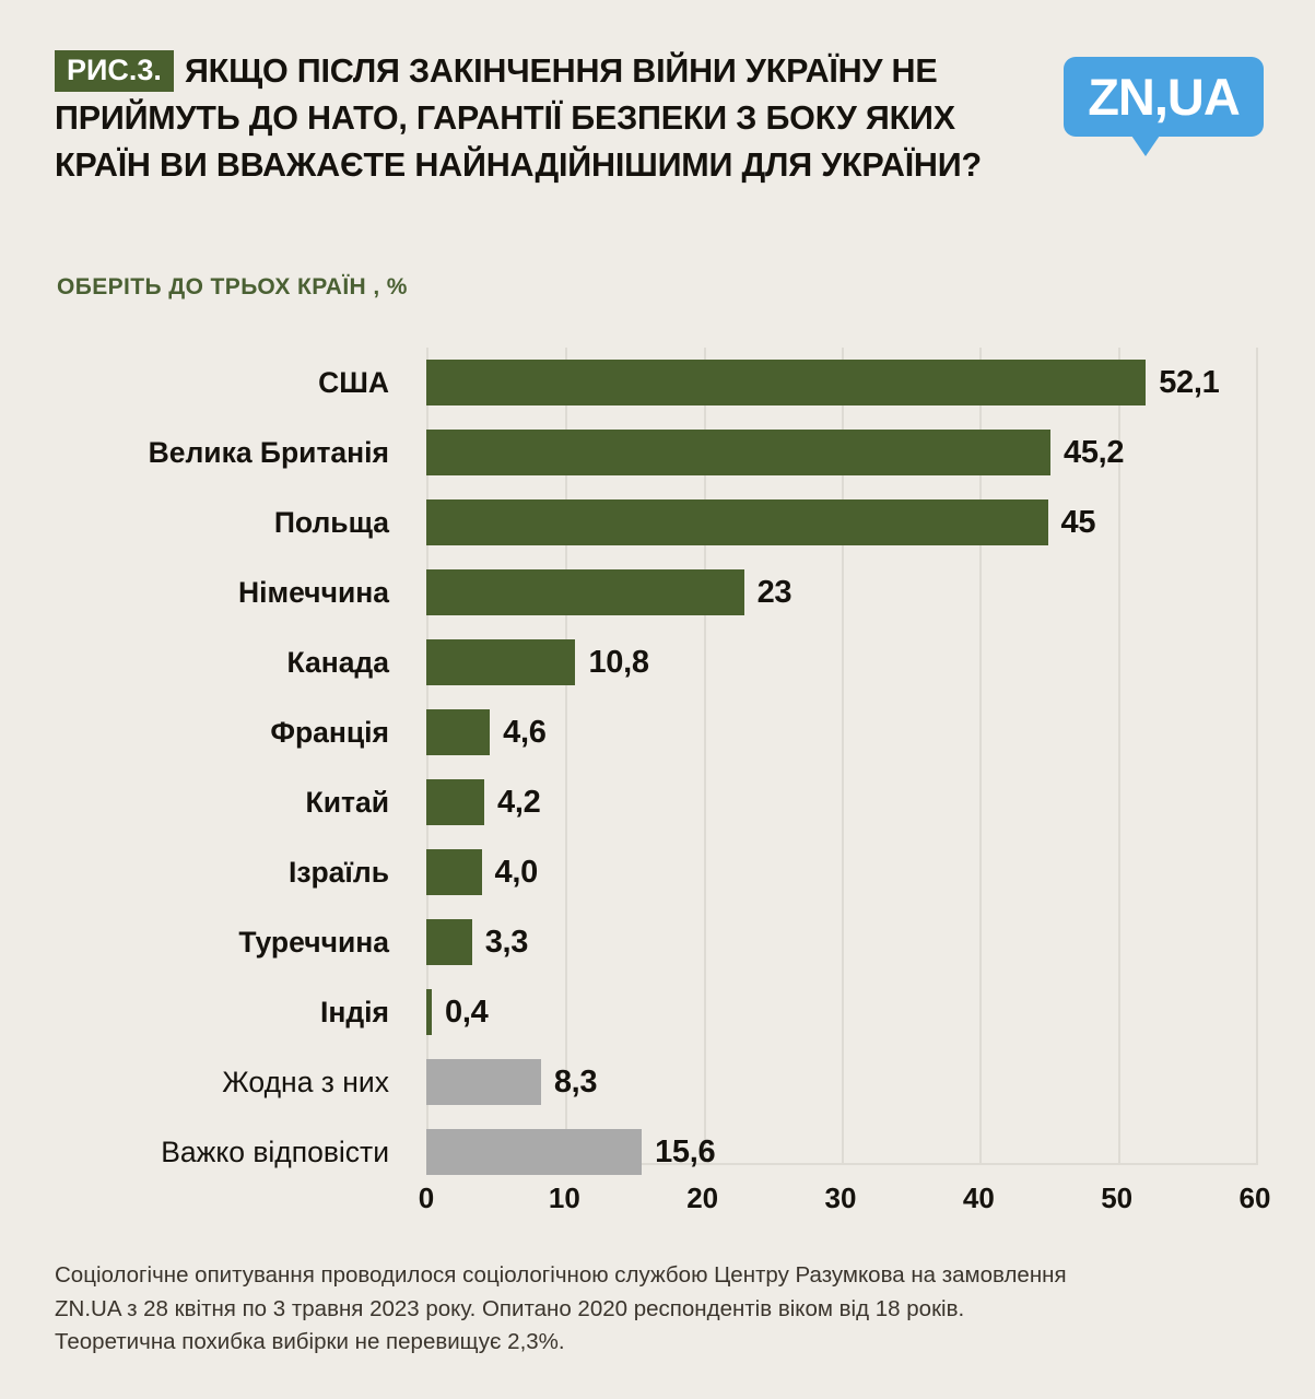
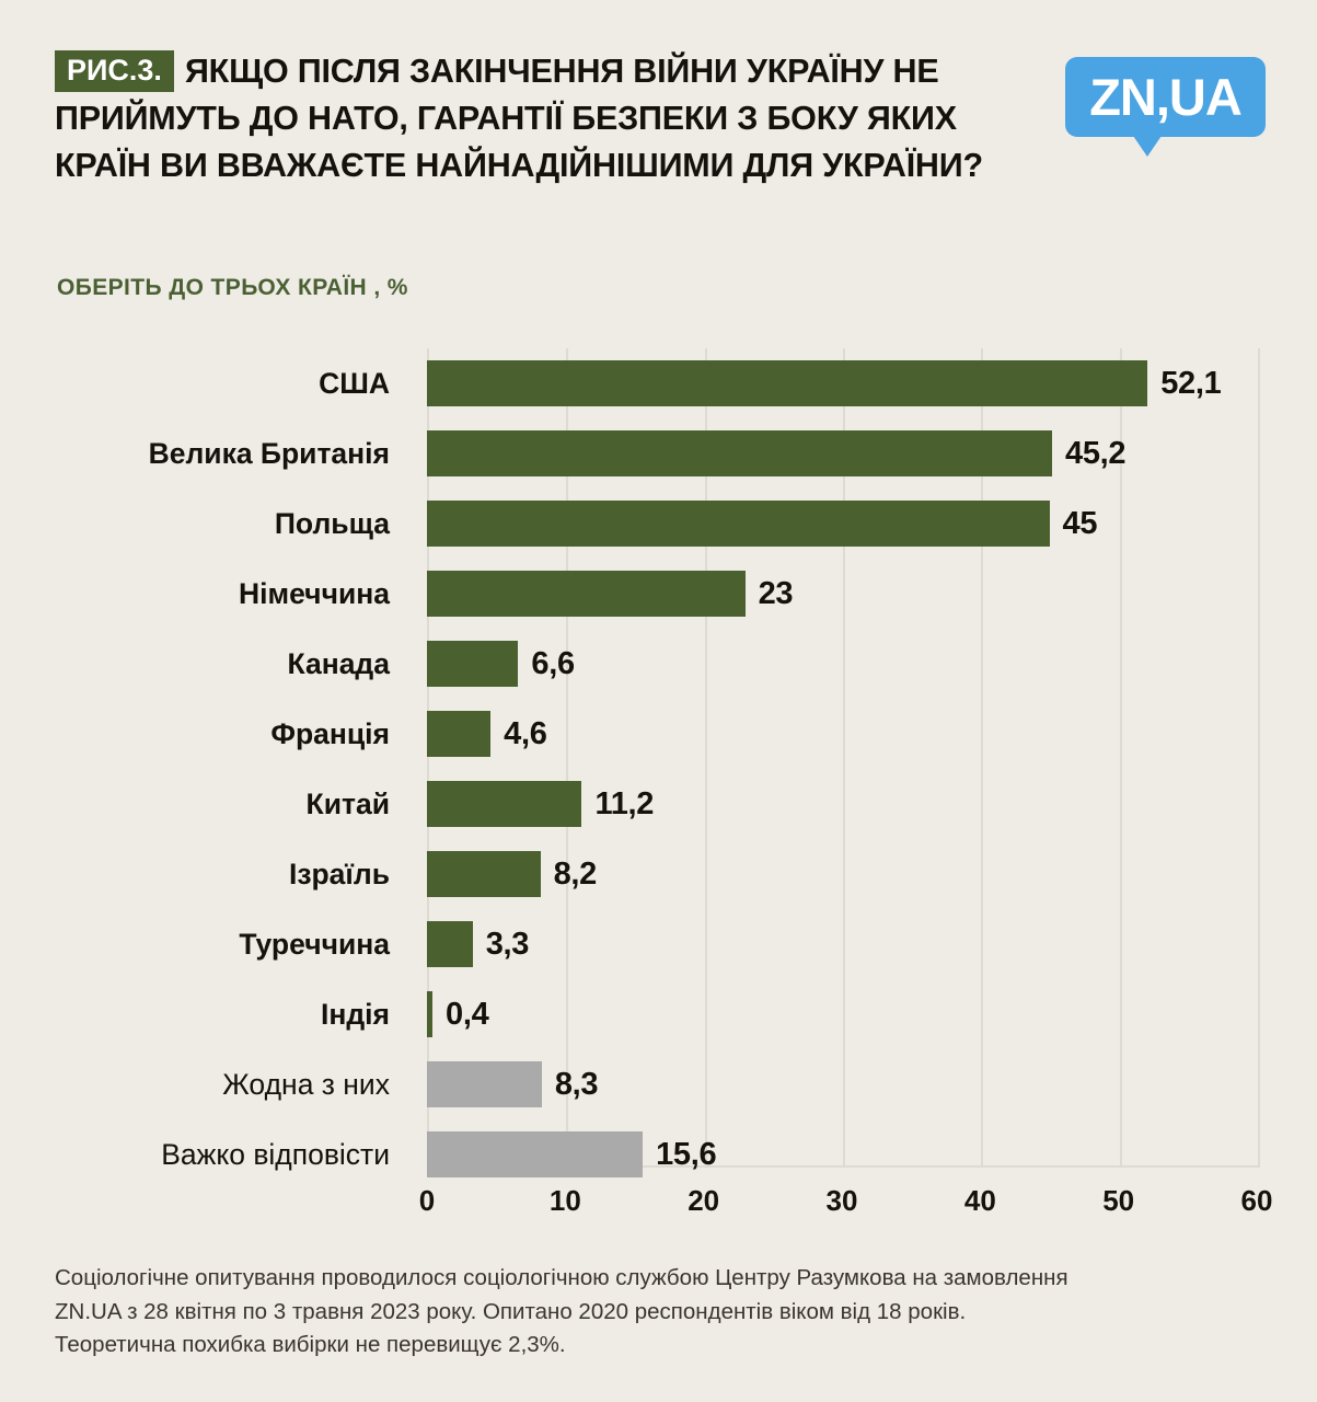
Канада: 10,8 -> 6,6
Китай: 4,2 -> 11,2
Ізраїль: 4,0 -> 8,2
